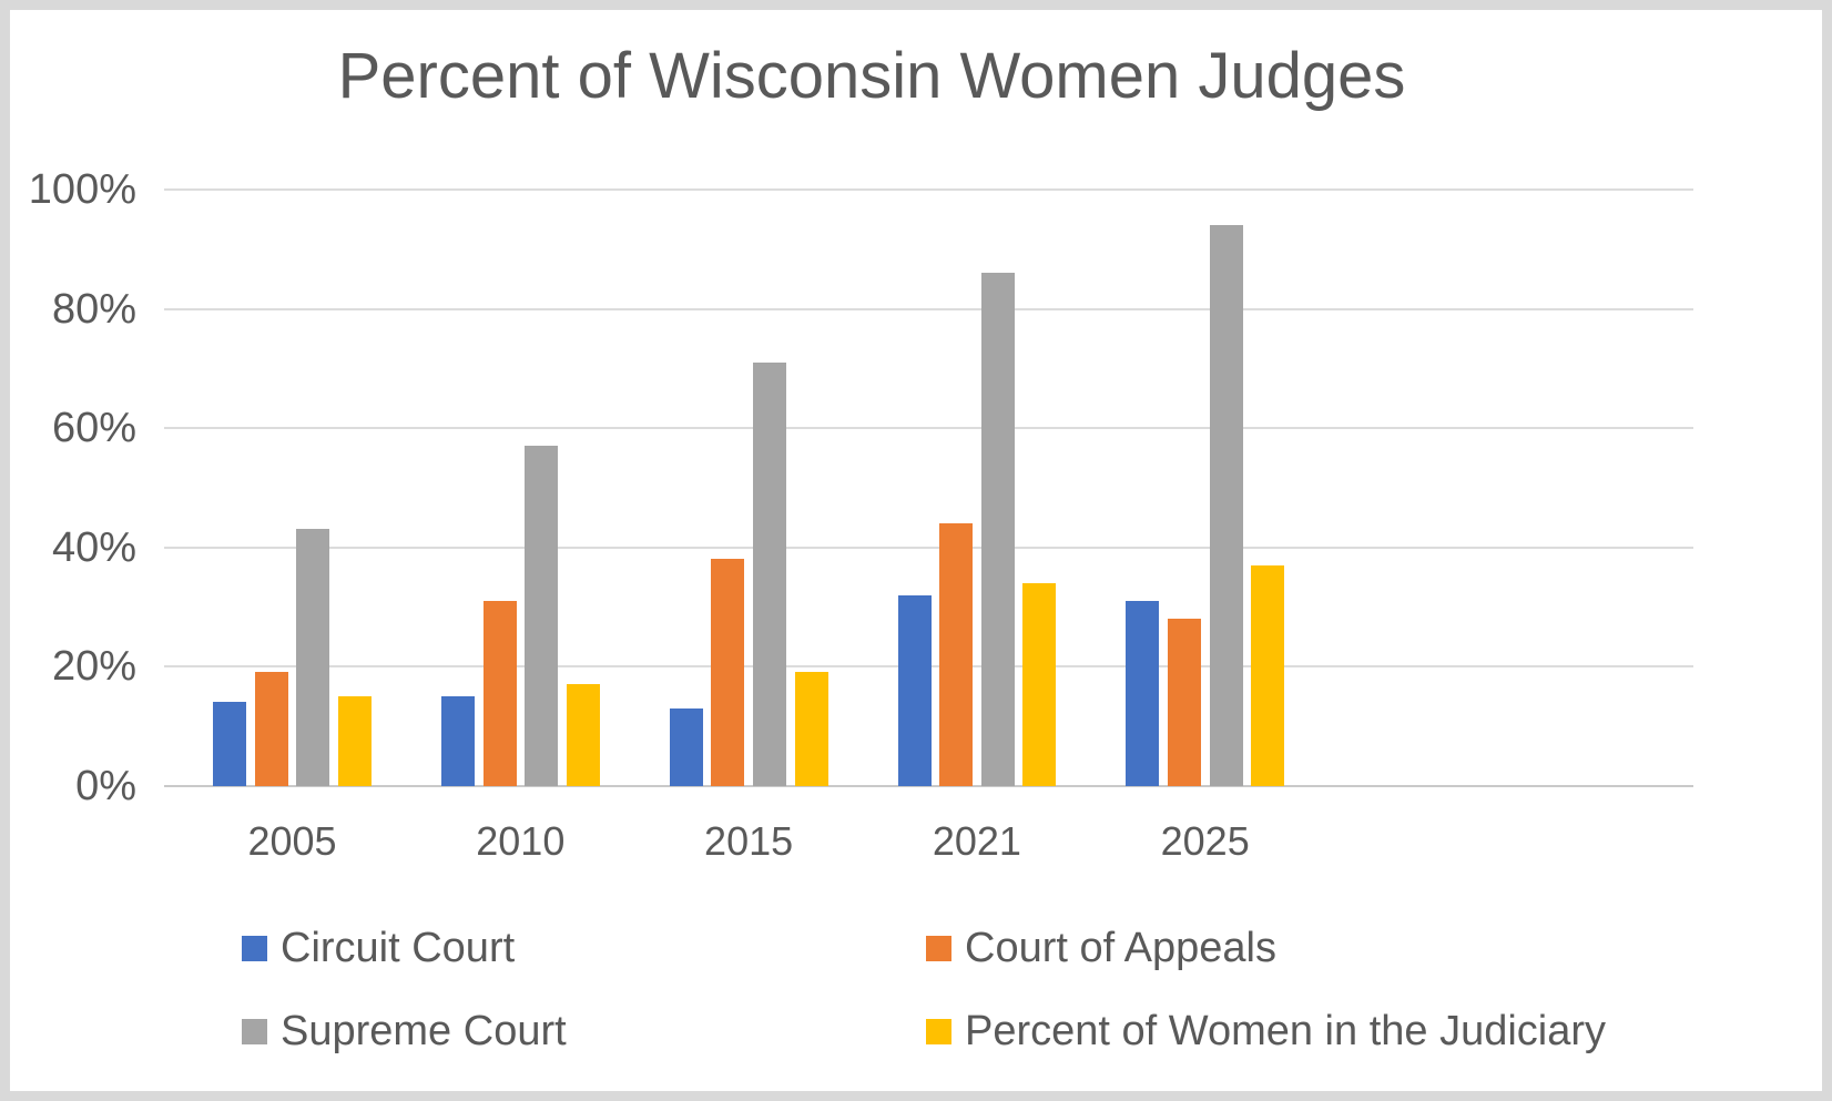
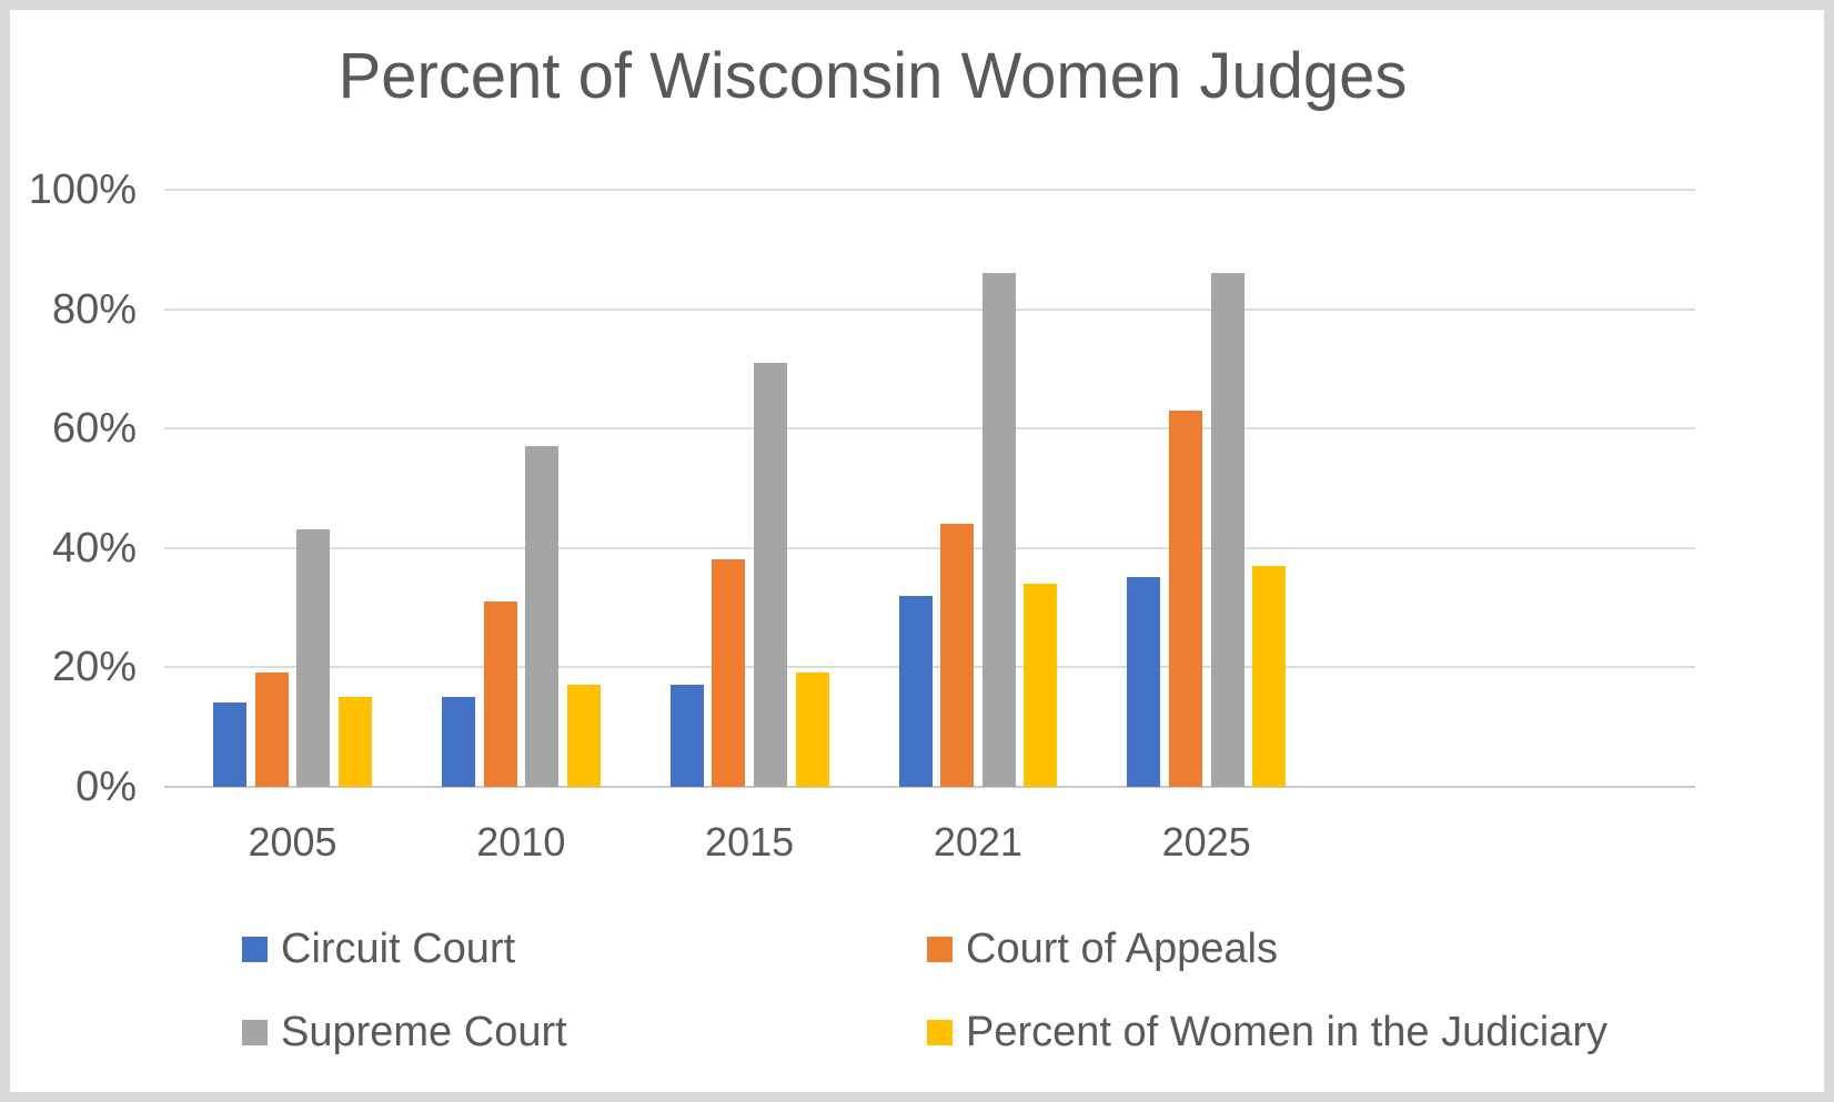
Circuit Court/2015: 13% -> 17%
Circuit Court/2025: 31% -> 35%
Court of Appeals/2025: 28% -> 63%
Supreme Court/2025: 94% -> 86%
